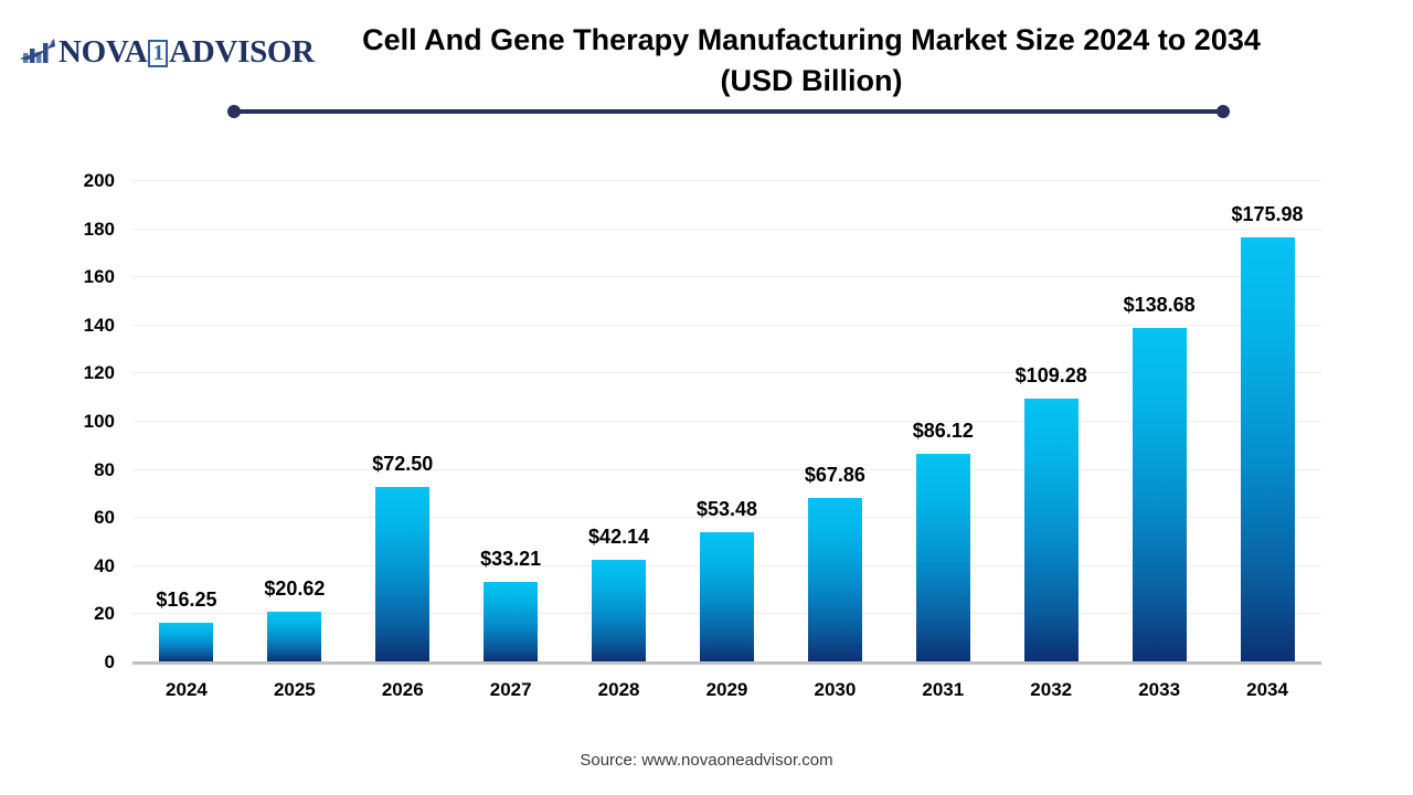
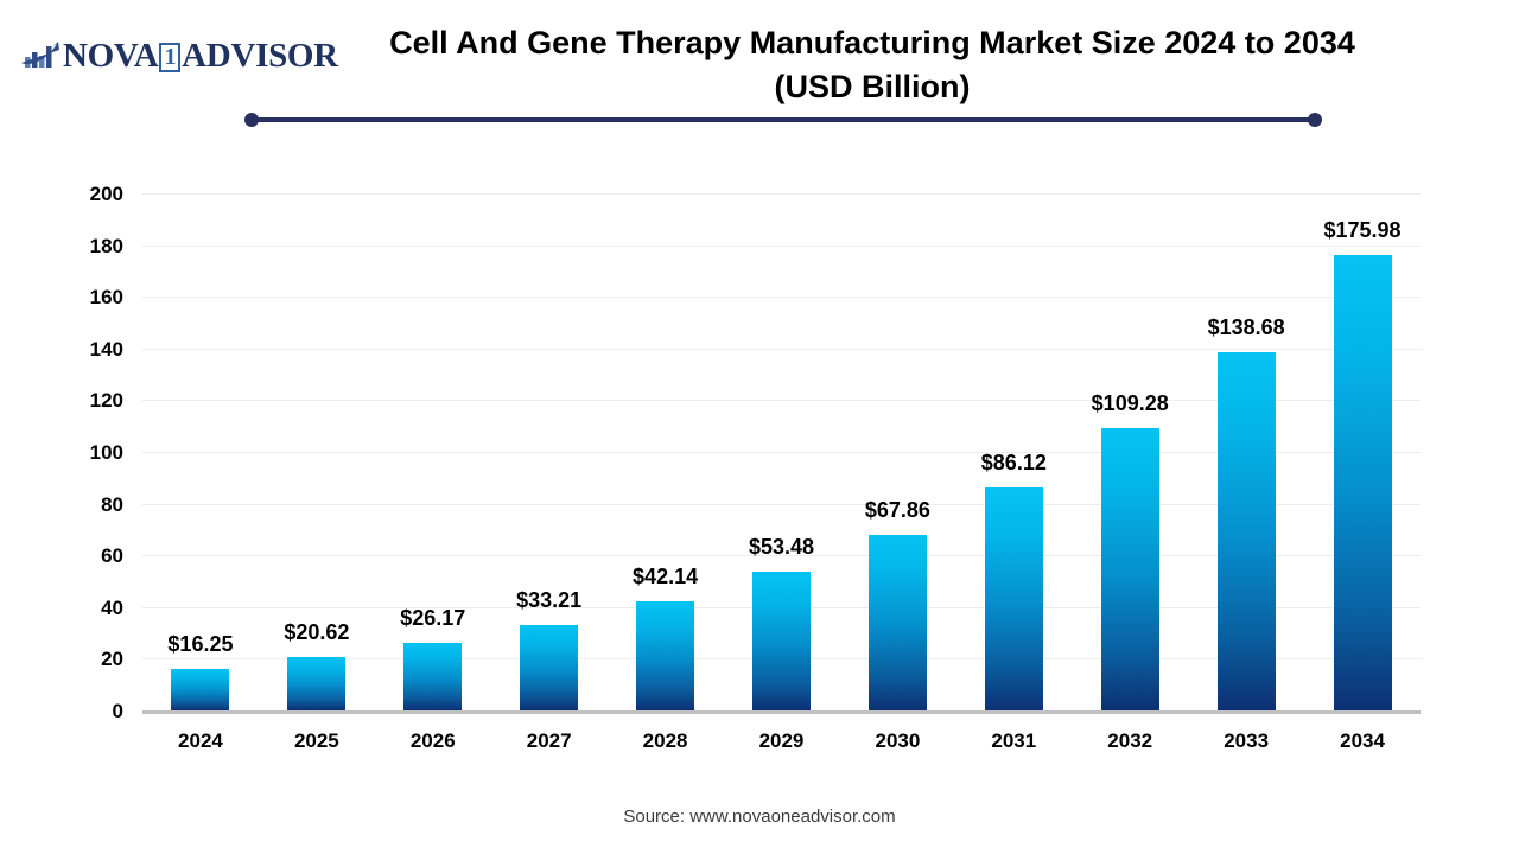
2026: $72.50 -> $26.17
